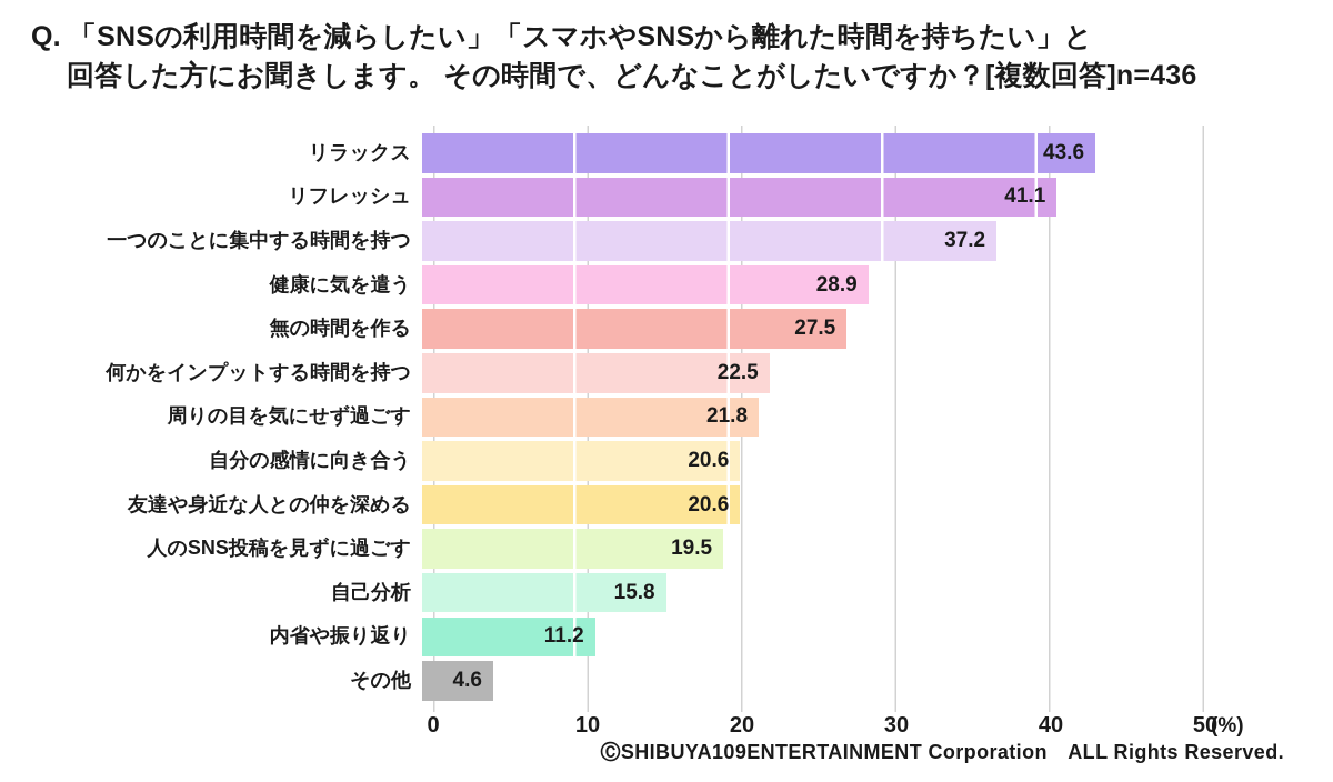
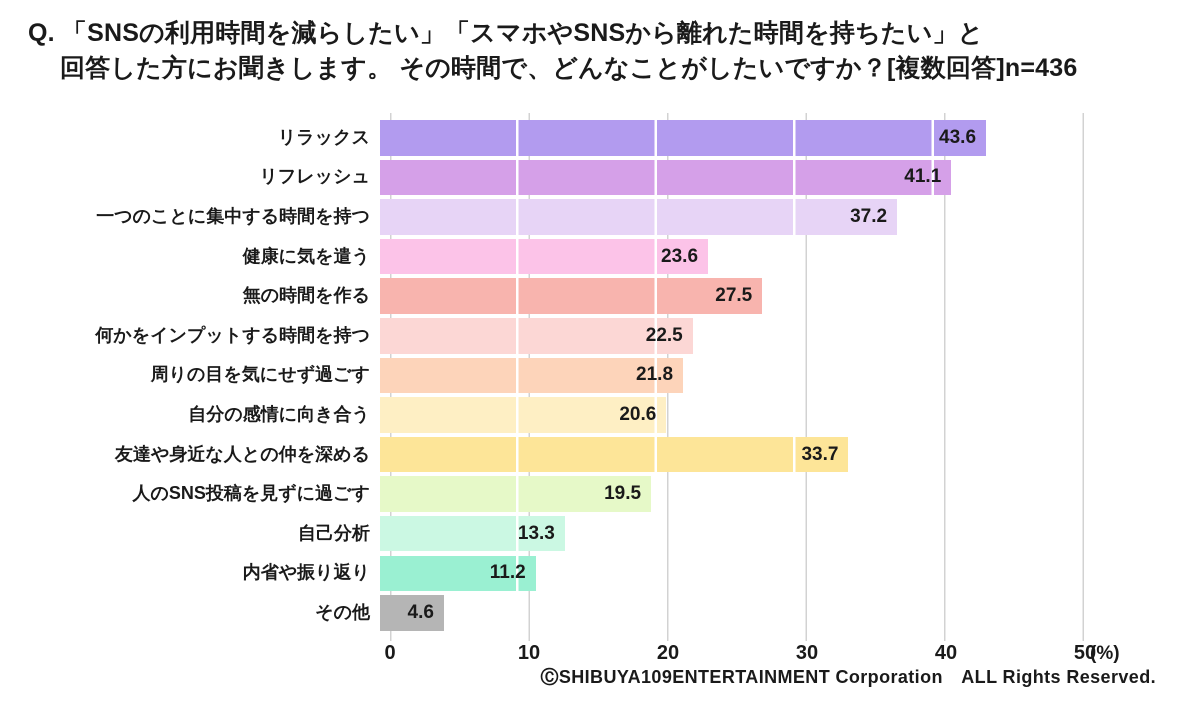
健康に気を遣う: 28.9 -> 23.6
友達や身近な人との仲を深める: 20.6 -> 33.7
自己分析: 15.8 -> 13.3
